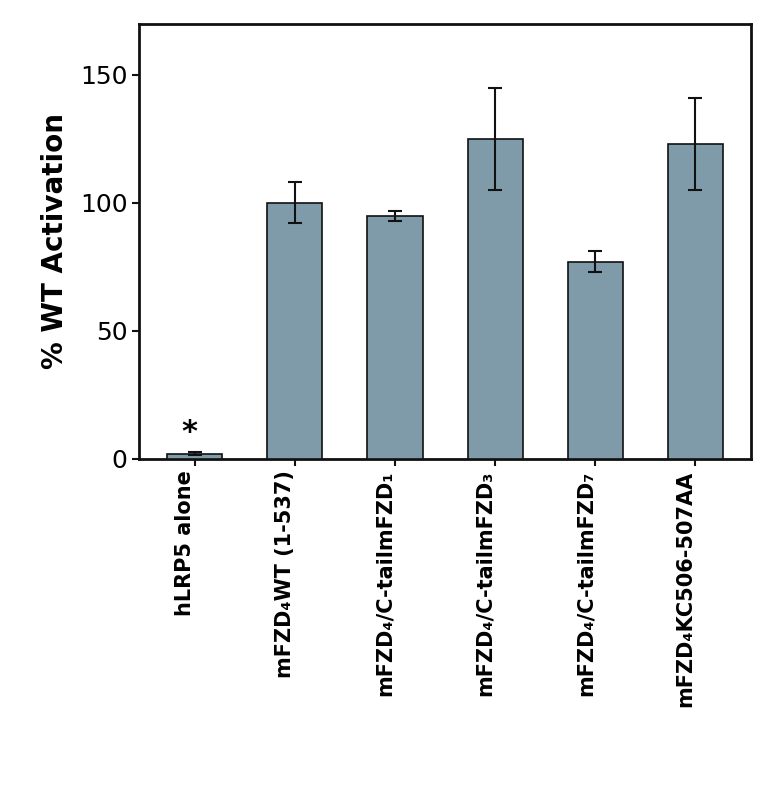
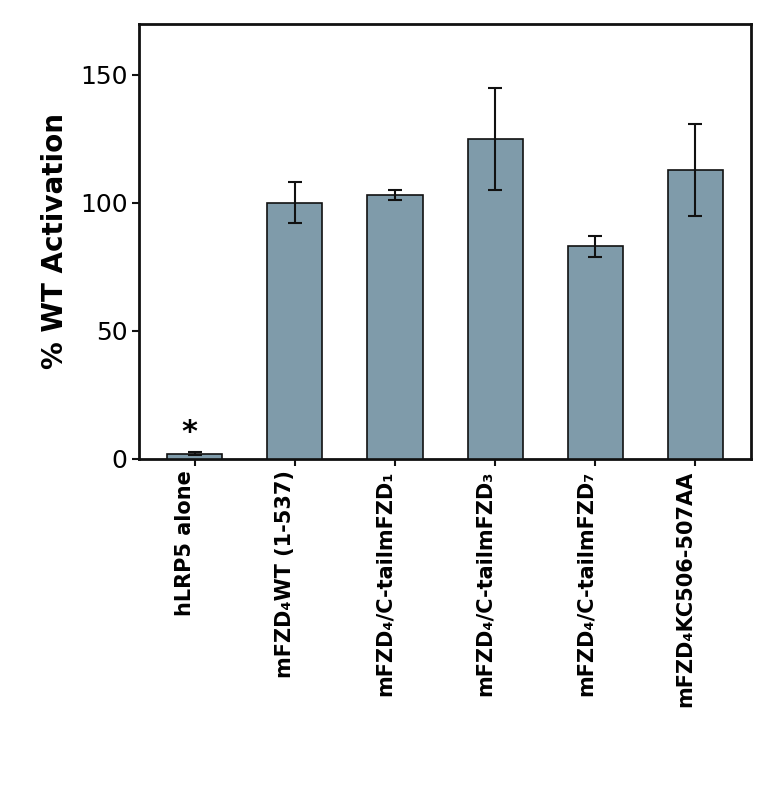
mFZD₄/C-tailmFZD₁: 95 -> 103
mFZD₄/C-tailmFZD₇: 77 -> 83
mFZD₄KC506-507AA: 123 -> 113
